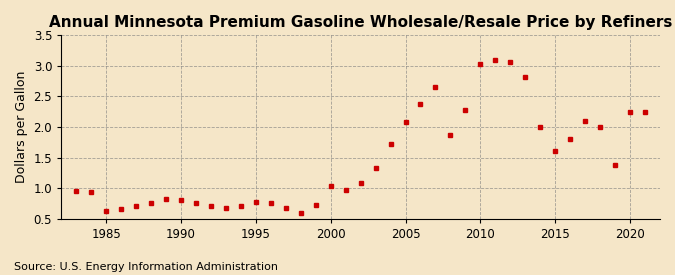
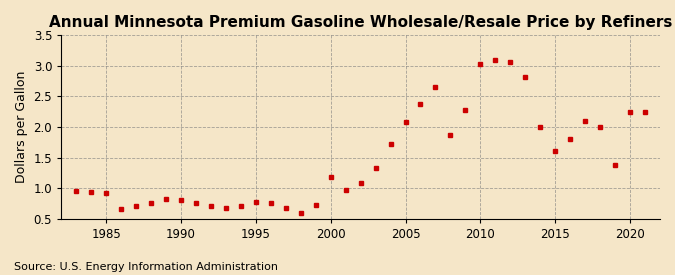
1985: 0.63 -> 0.92
2000: 1.03 -> 1.18
